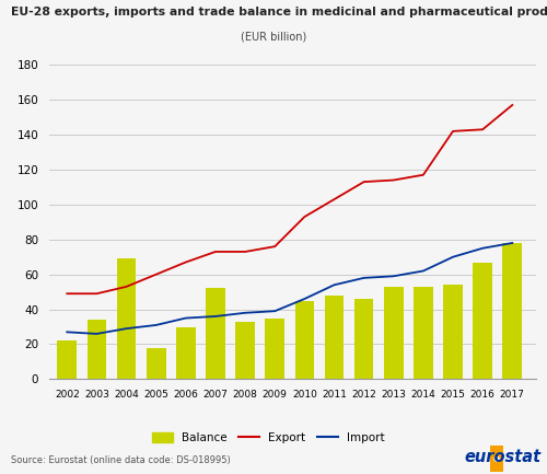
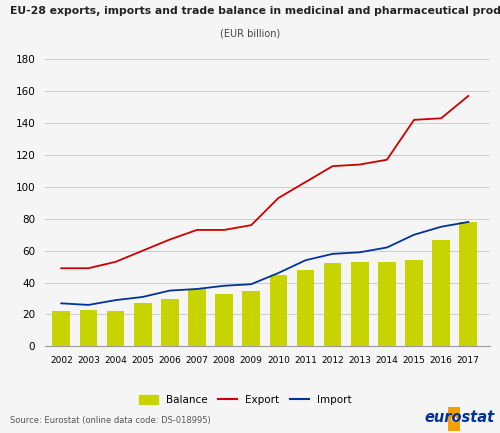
Balance/2003: 34 -> 23
Balance/2004: 69 -> 22
Balance/2005: 18 -> 27
Balance/2007: 52 -> 36
Balance/2012: 46 -> 52
